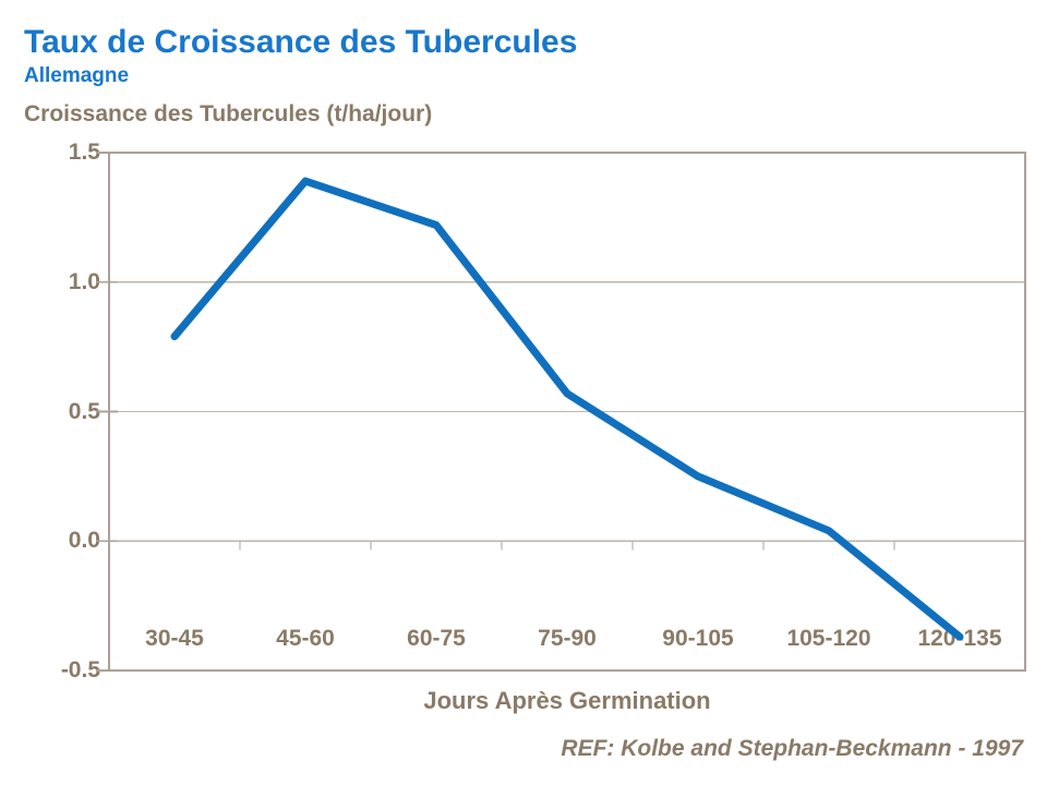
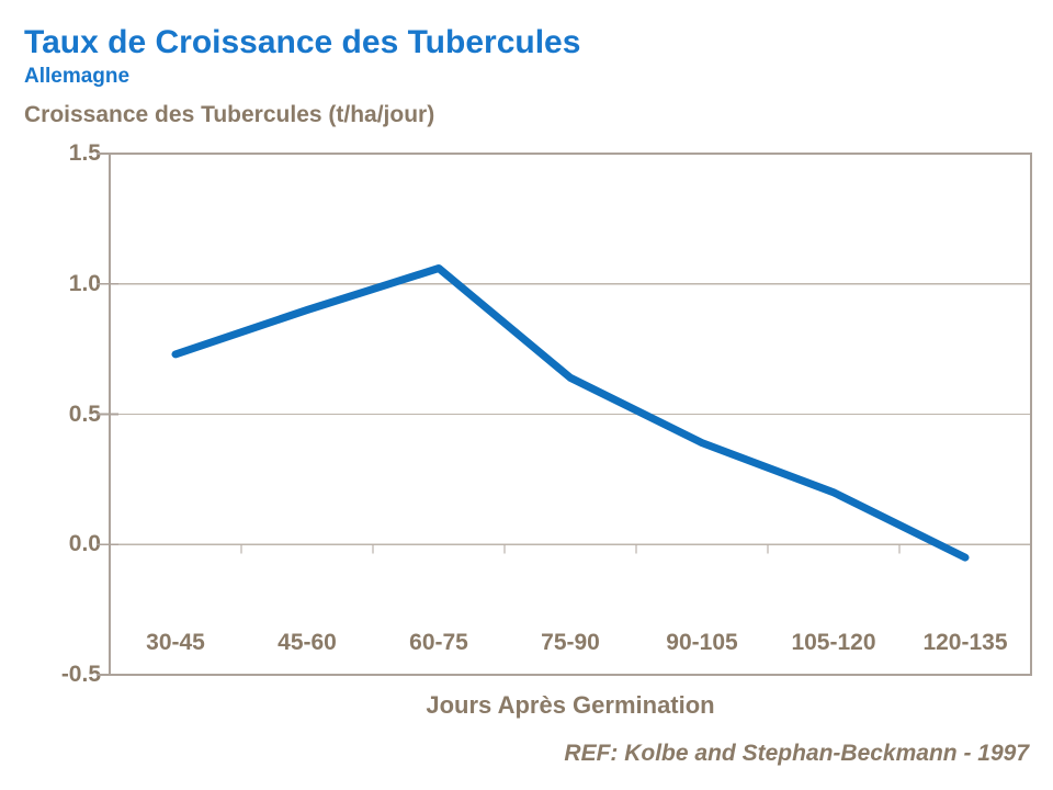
30-45: 0.79 -> 0.73
45-60: 1.39 -> 0.90
60-75: 1.22 -> 1.06
75-90: 0.57 -> 0.64
90-105: 0.25 -> 0.39
105-120: 0.04 -> 0.20
120-135: -0.37 -> -0.05
